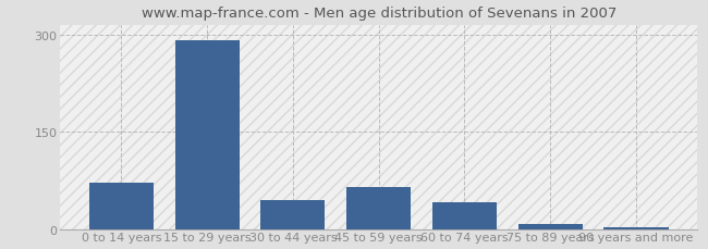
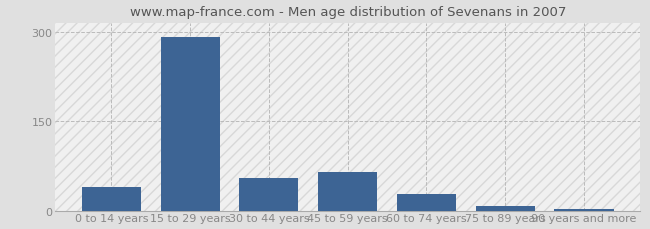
0 to 14 years: 72 -> 40
30 to 44 years: 44 -> 55
60 to 74 years: 42 -> 28
